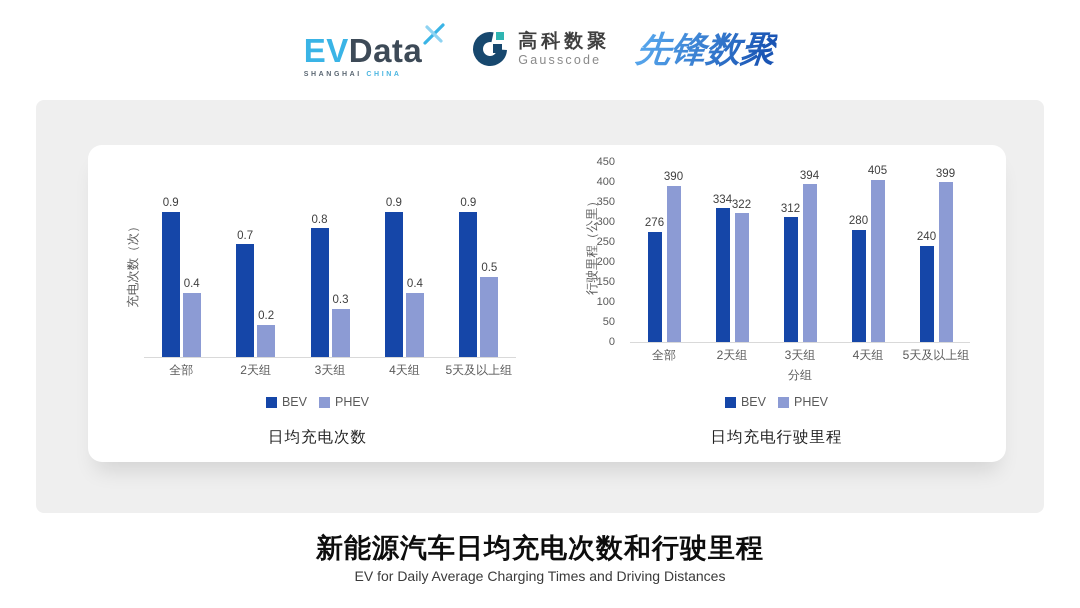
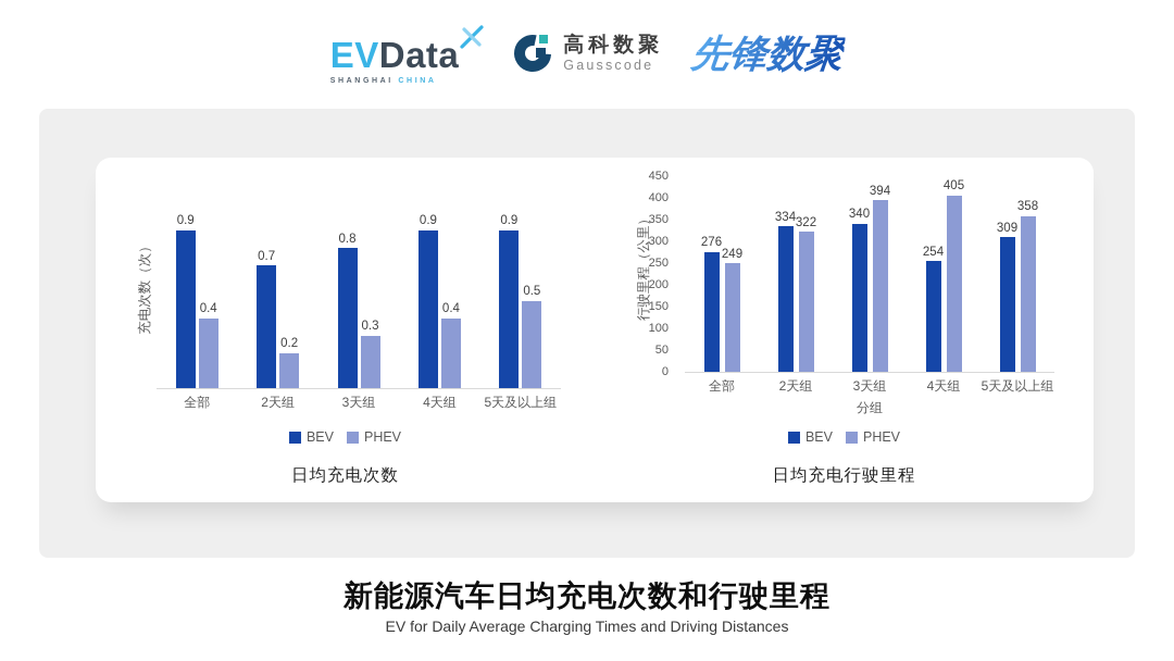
日均充电行驶里程/PHEV/全部: 390 -> 249
日均充电行驶里程/BEV/3天组: 312 -> 340
日均充电行驶里程/BEV/4天组: 280 -> 254
日均充电行驶里程/BEV/5天及以上组: 240 -> 309
日均充电行驶里程/PHEV/5天及以上组: 399 -> 358
